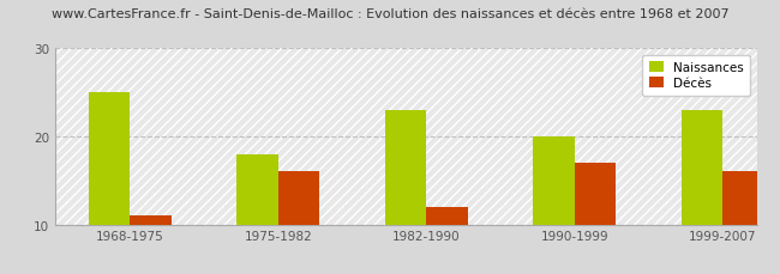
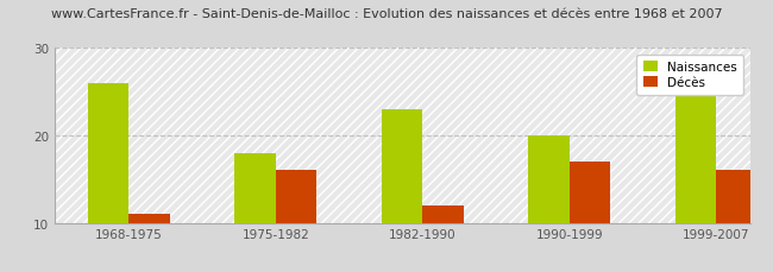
Naissances/1968-1975: 25 -> 26
Naissances/1999-2007: 23 -> 25
